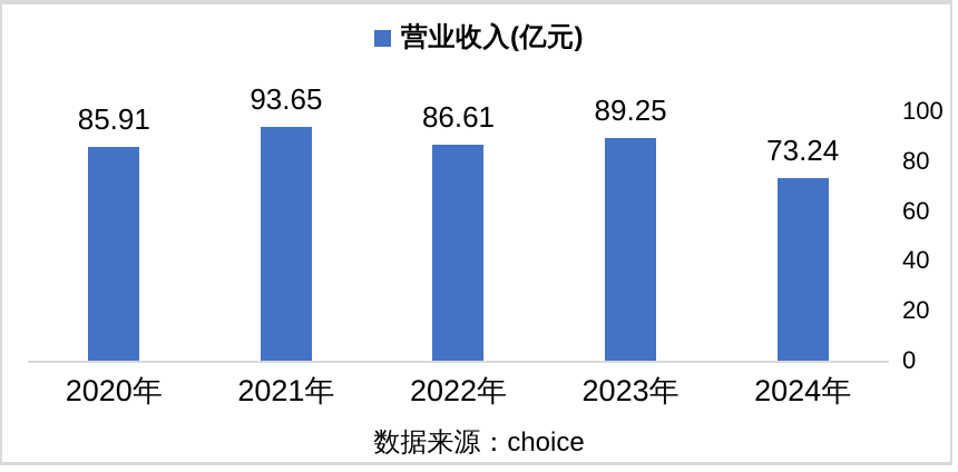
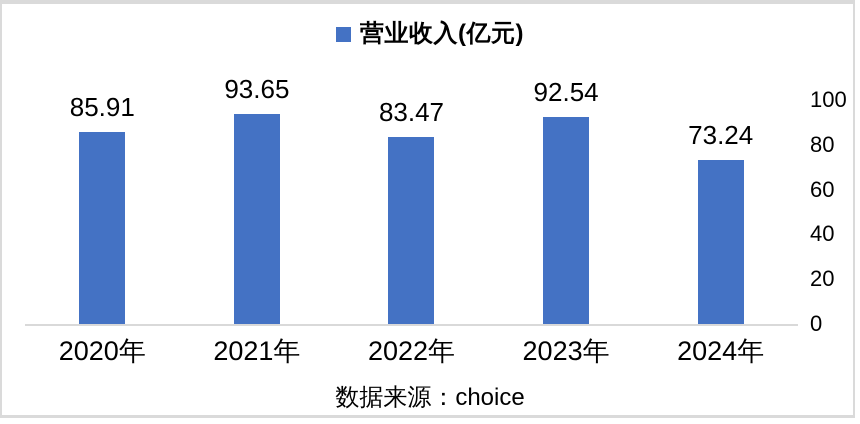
2022年: 86.61 -> 83.47
2023年: 89.25 -> 92.54
